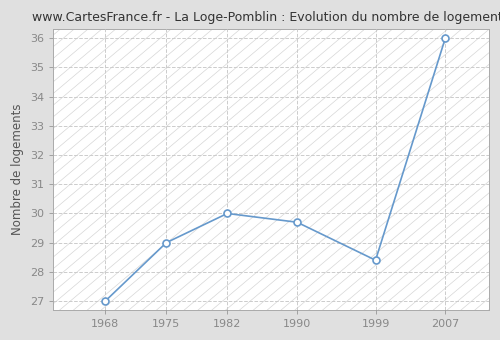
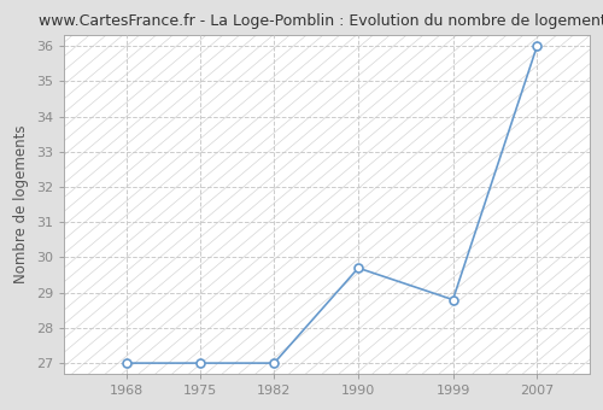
1975: 29.0 -> 27.0
1982: 30.0 -> 27.0
1999: 28.4 -> 28.8
